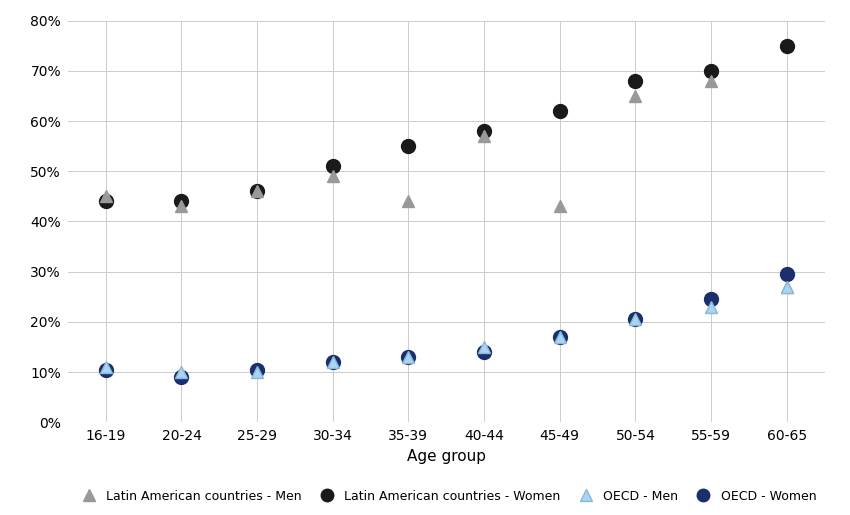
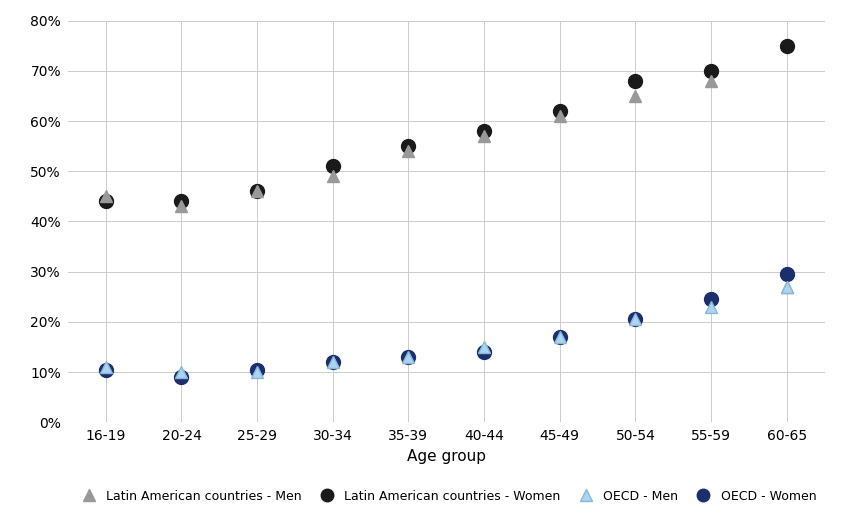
Latin American countries - Men/35-39: 44% -> 54%
Latin American countries - Men/45-49: 43% -> 61%
